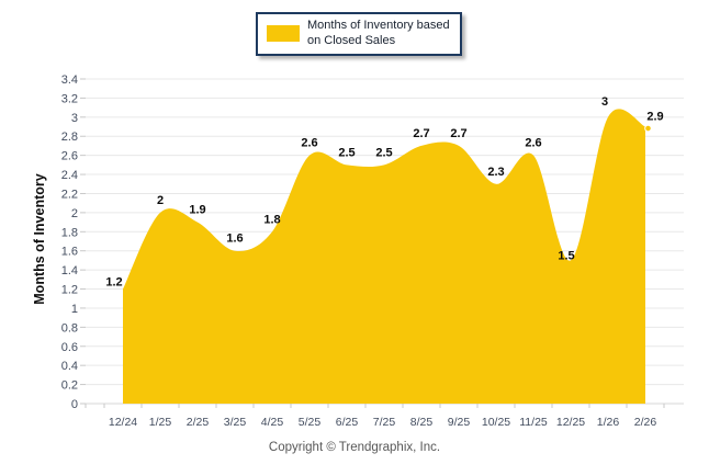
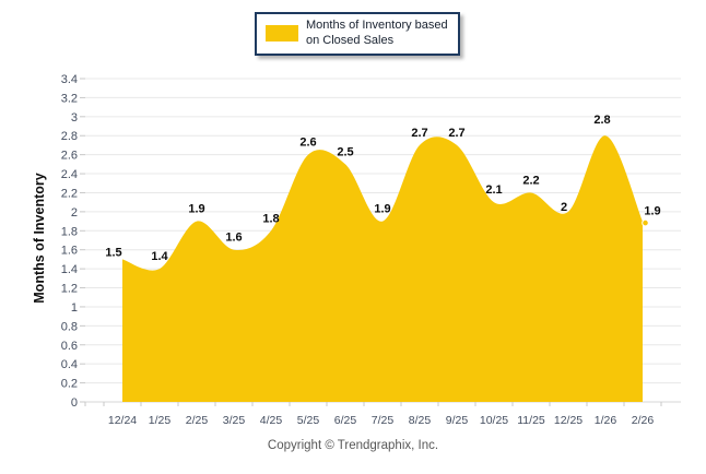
12/24: 1.2 -> 1.5
1/25: 2 -> 1.4
7/25: 2.5 -> 1.9
10/25: 2.3 -> 2.1
11/25: 2.6 -> 2.2
12/25: 1.5 -> 2
1/26: 3 -> 2.8
2/26: 2.9 -> 1.9
